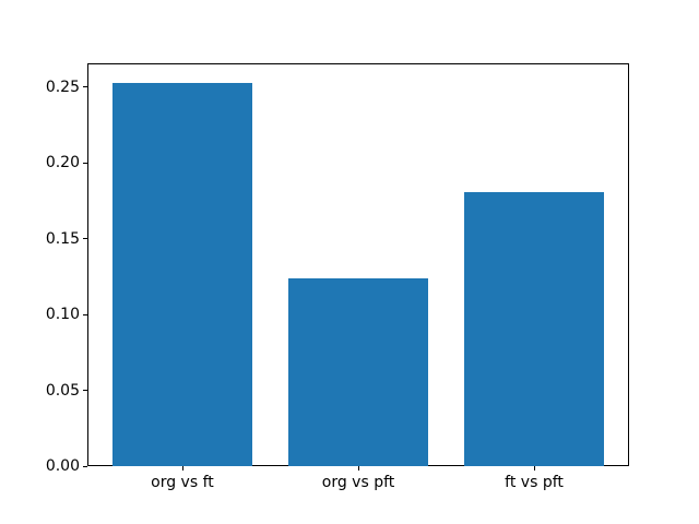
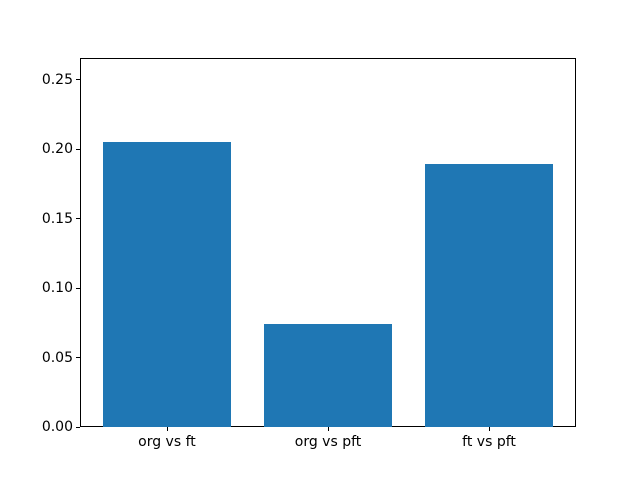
org vs ft: 0.253 -> 0.205
org vs pft: 0.124 -> 0.074
ft vs pft: 0.181 -> 0.189
